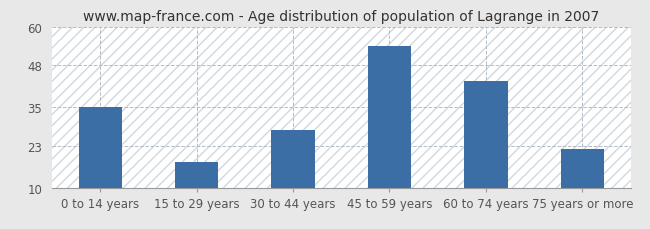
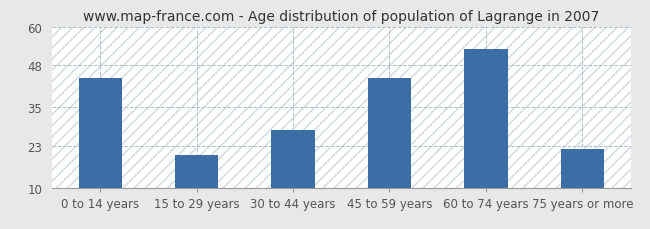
0 to 14 years: 35 -> 44
15 to 29 years: 18 -> 20
45 to 59 years: 54 -> 44
60 to 74 years: 43 -> 53
